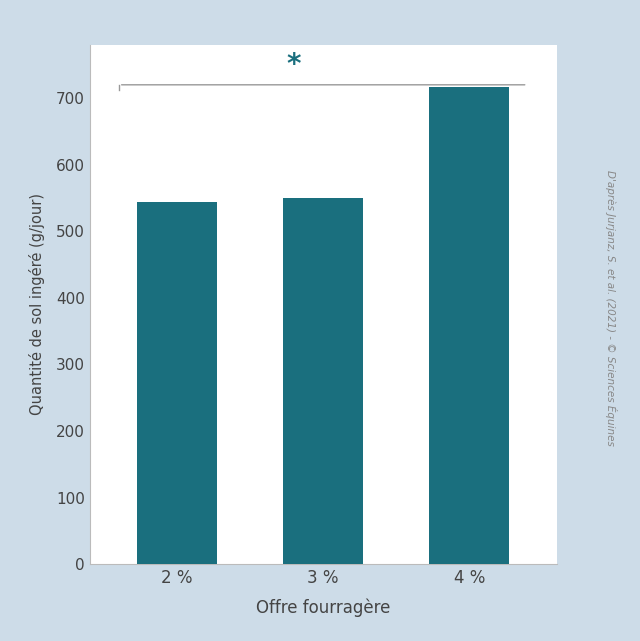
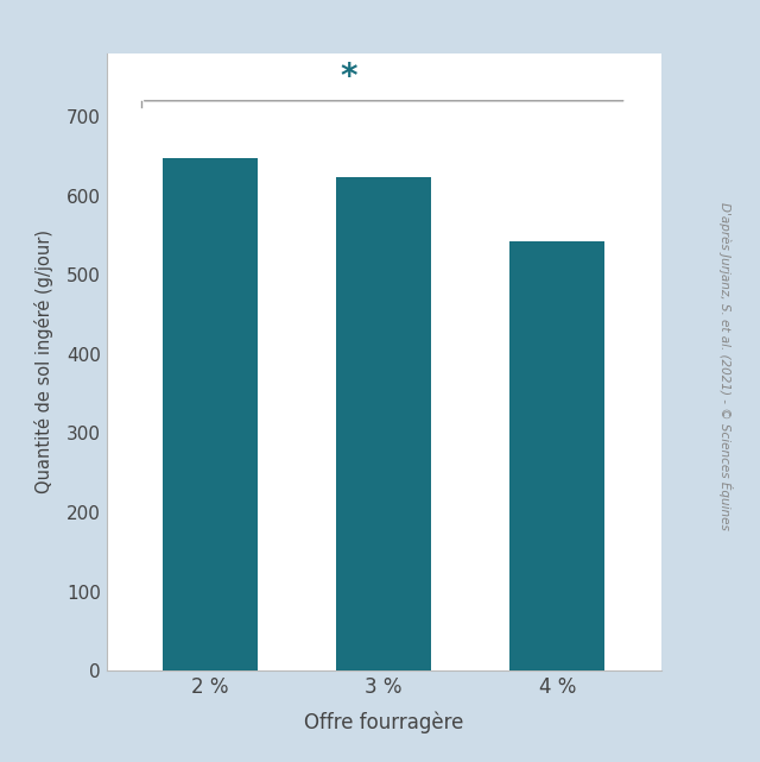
2 %: 544 -> 648
3 %: 550 -> 624
4 %: 716 -> 543
